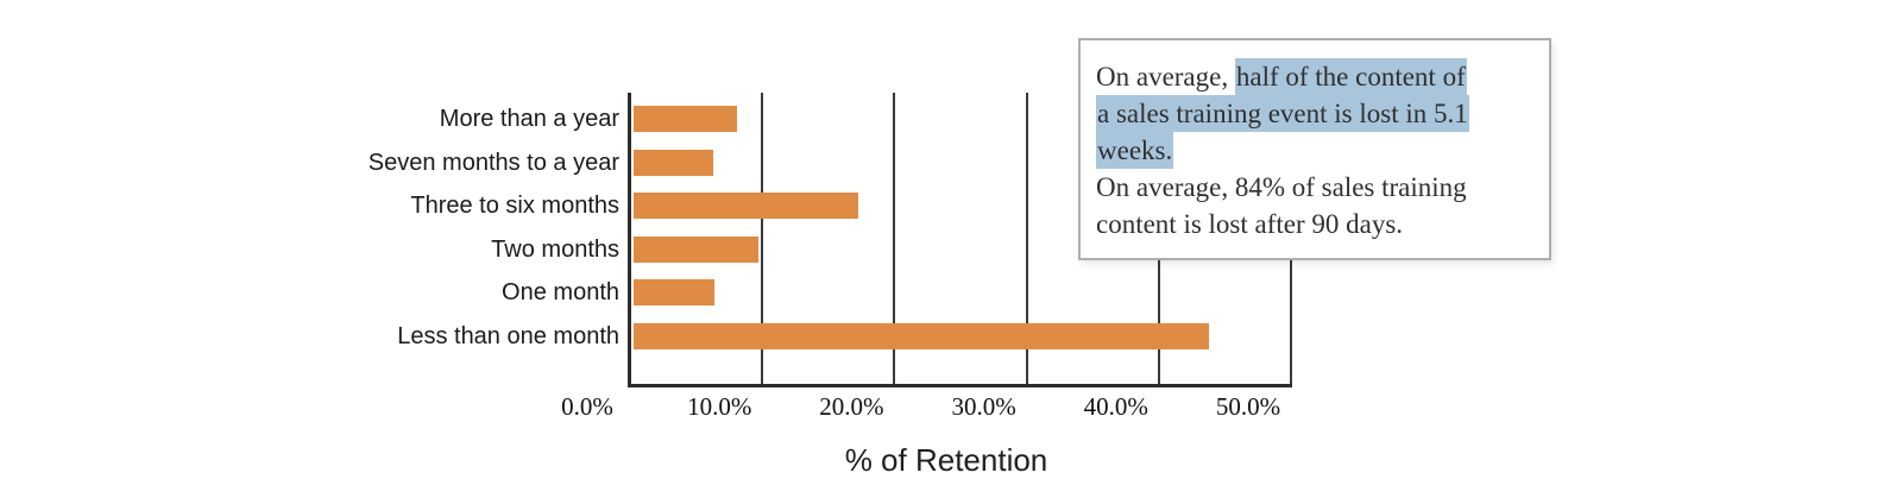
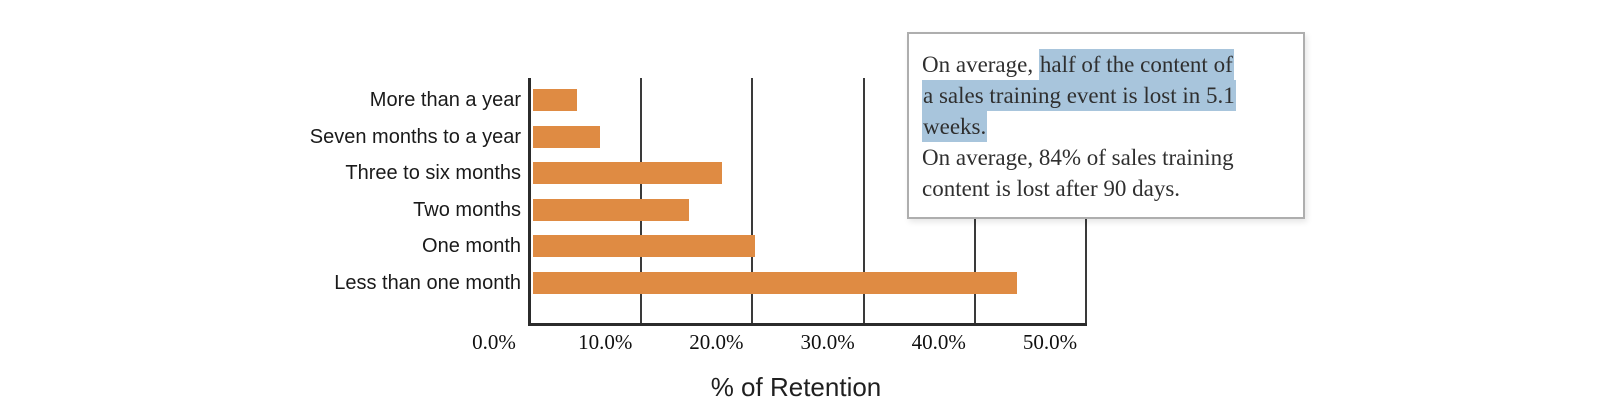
More than a year: 7.8% -> 4.0%
Two months: 9.4% -> 14.0%
One month: 6.1% -> 20.0%
